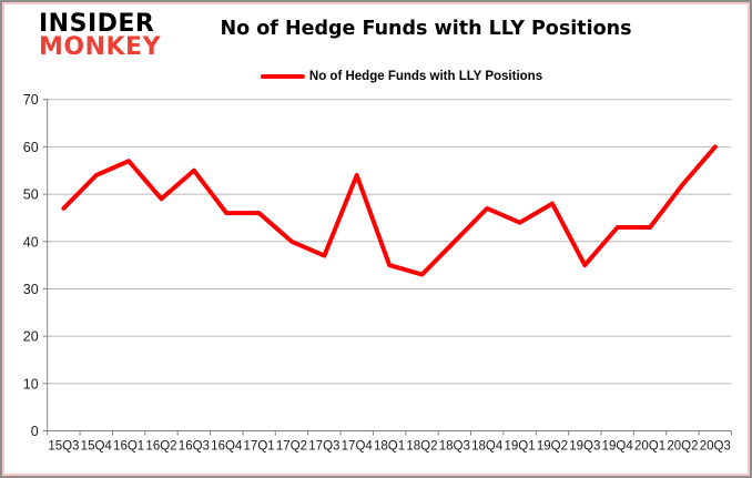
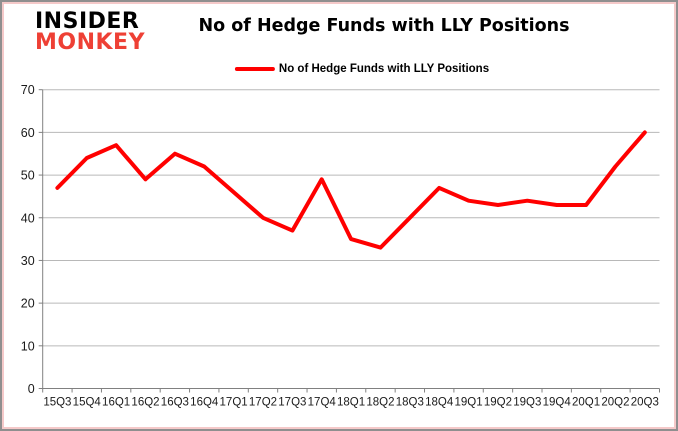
16Q4: 46 -> 52
17Q4: 54 -> 49
19Q2: 48 -> 43
19Q3: 35 -> 44
